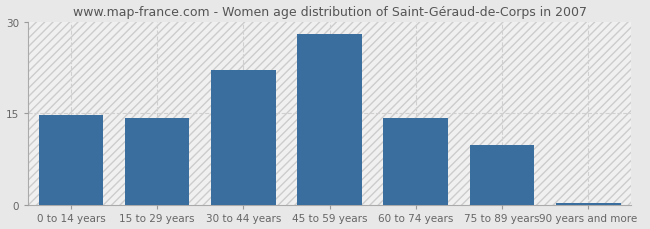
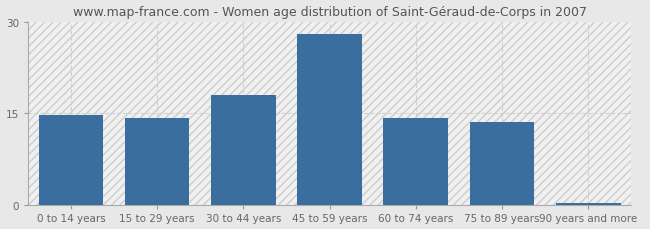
30 to 44 years: 22.0 -> 18.0
75 to 89 years: 9.8 -> 13.5
